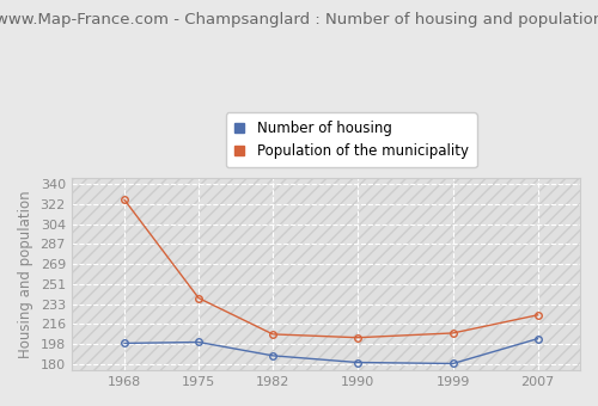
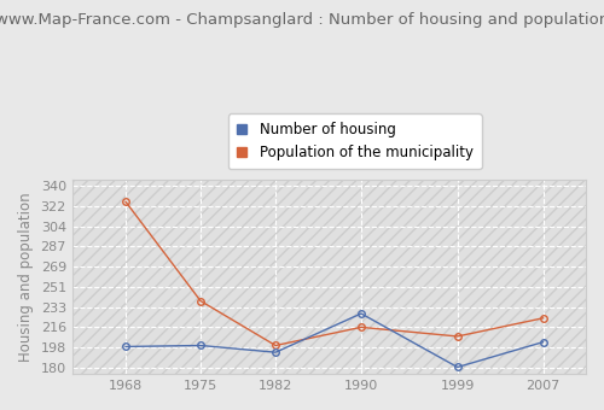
Number of housing/1982: 188 -> 194
Population of the municipality/1982: 207 -> 200
Number of housing/1990: 182 -> 228
Population of the municipality/1990: 204 -> 216
